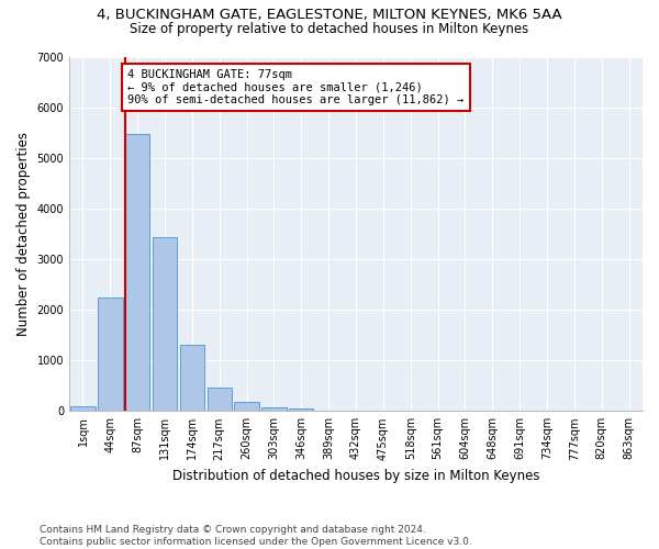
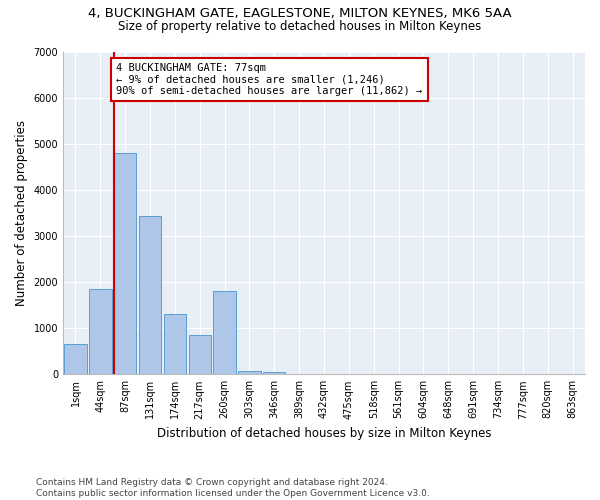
1sqm: 100 -> 650
44sqm: 2250 -> 1850
87sqm: 5480 -> 4800
217sqm: 470 -> 850
260sqm: 190 -> 1800
